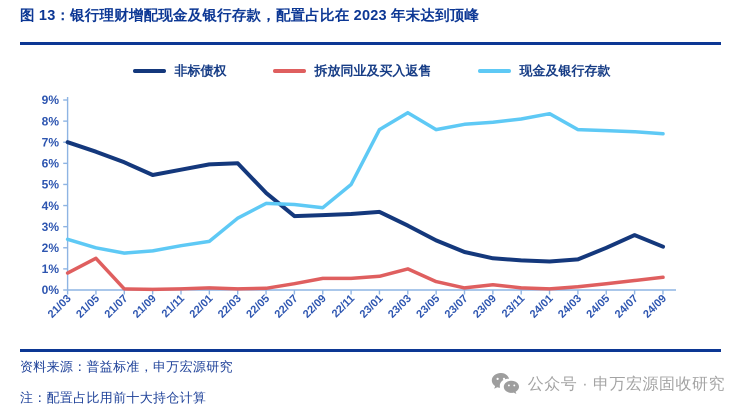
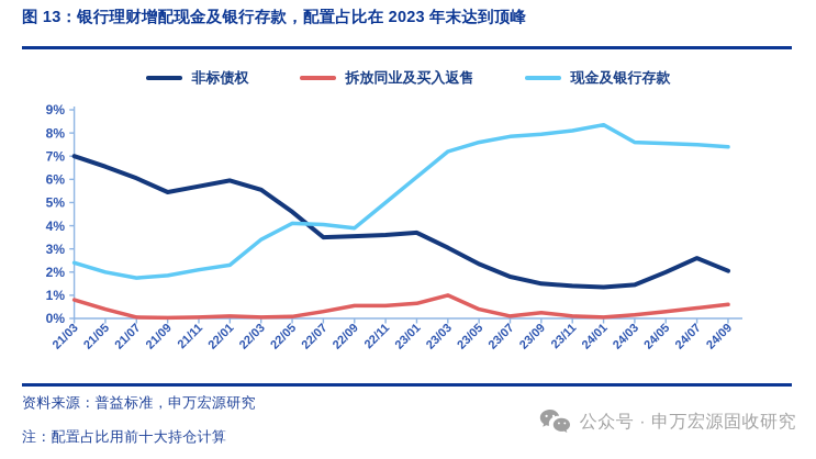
拆放同业及买入返售/21/05: 1.5% -> 0.4%
非标债权/22/03: 6.0% -> 5.5%
现金及银行存款/23/01: 7.6% -> 6.1%
现金及银行存款/23/03: 8.4% -> 7.2%
